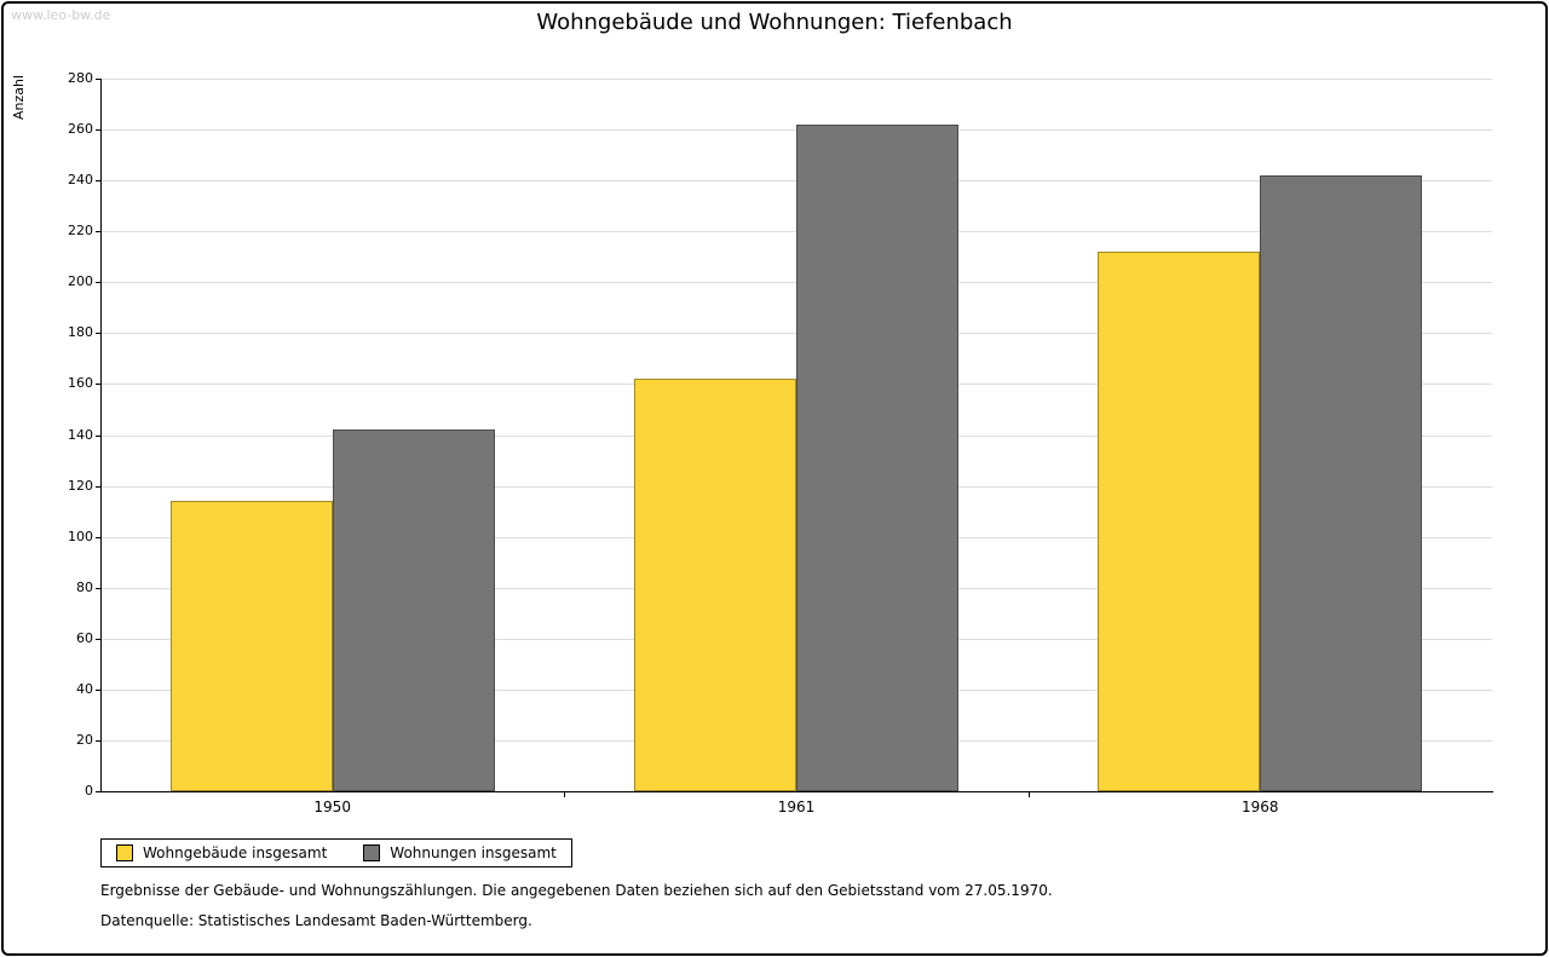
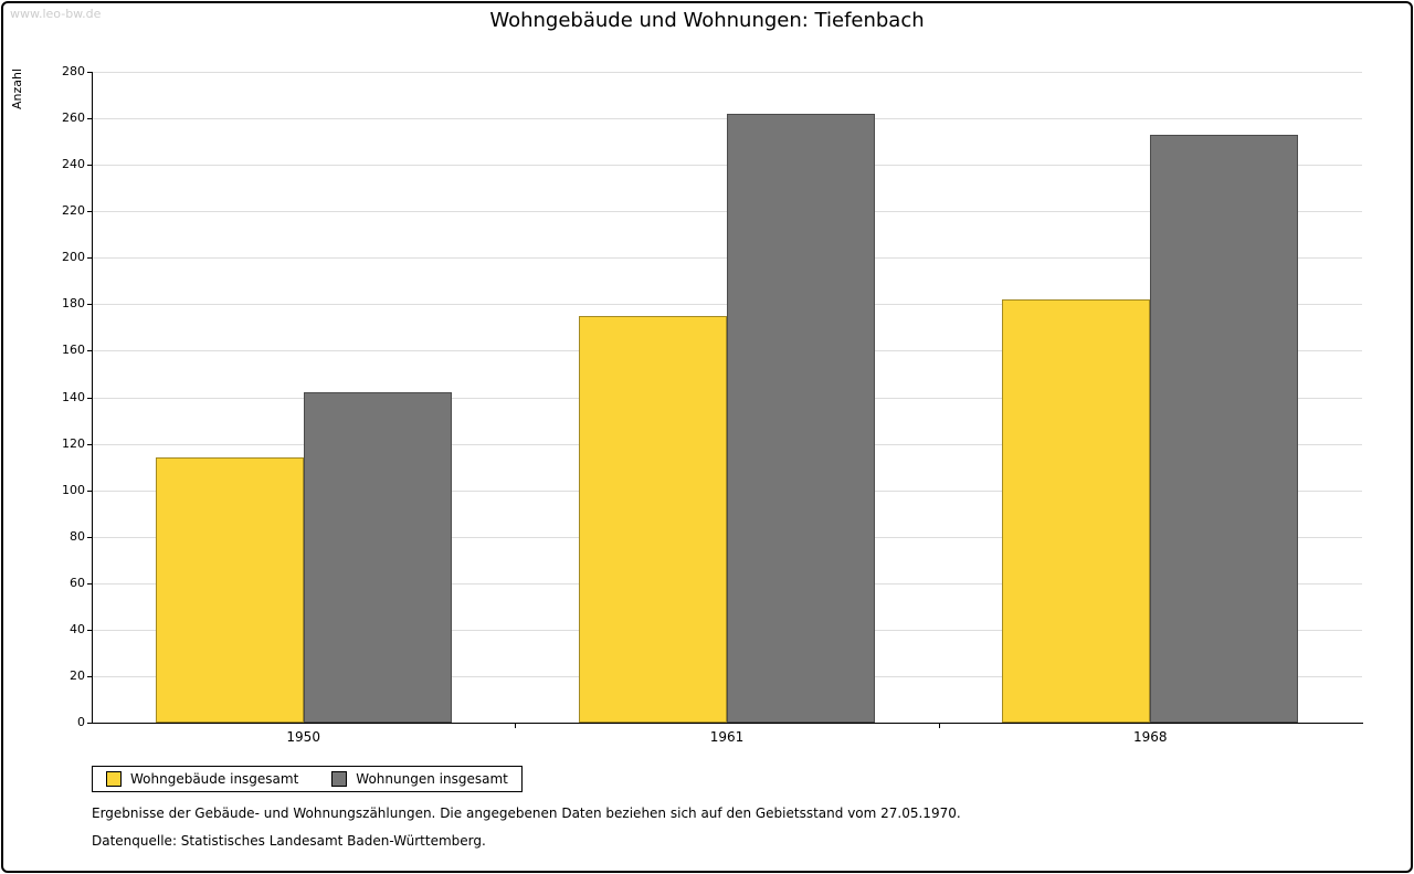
Wohngebäude insgesamt/1961: 162 -> 175
Wohngebäude insgesamt/1968: 212 -> 182
Wohnungen insgesamt/1968: 242 -> 253
